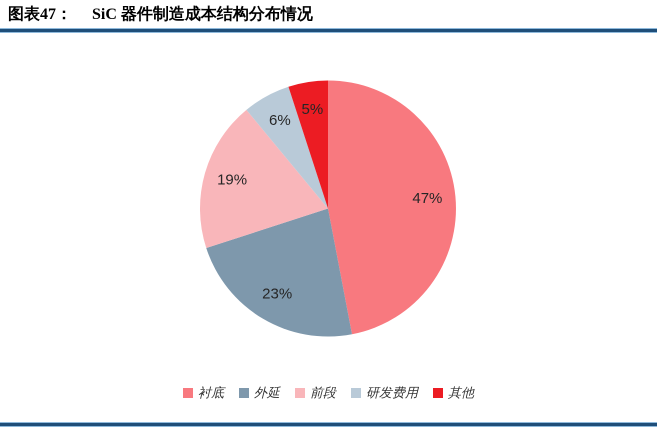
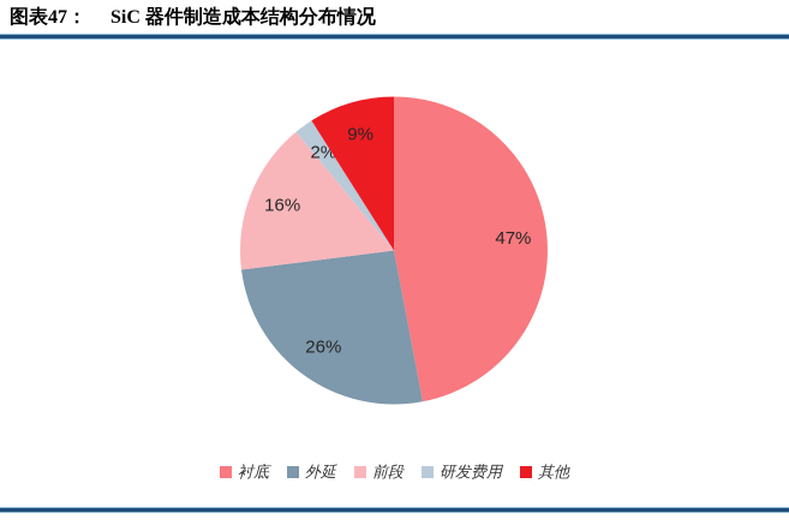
外延: 23% -> 26%
前段: 19% -> 16%
研发费用: 6% -> 2%
其他: 5% -> 9%
